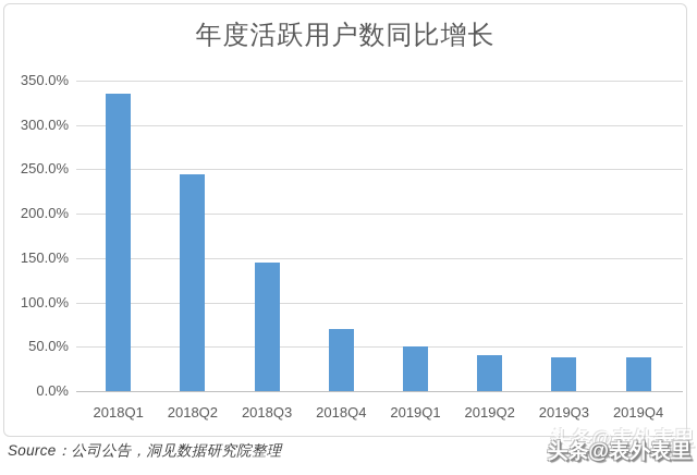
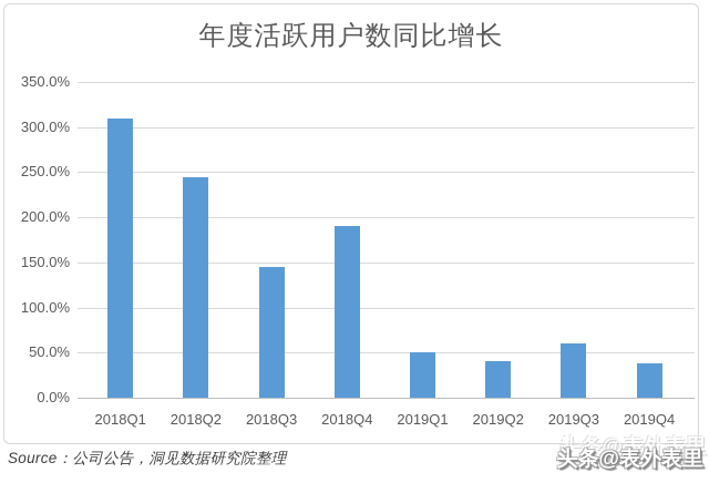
2018Q1: 340% -> 310%
2018Q4: 70% -> 190%
2019Q3: 40% -> 60%
